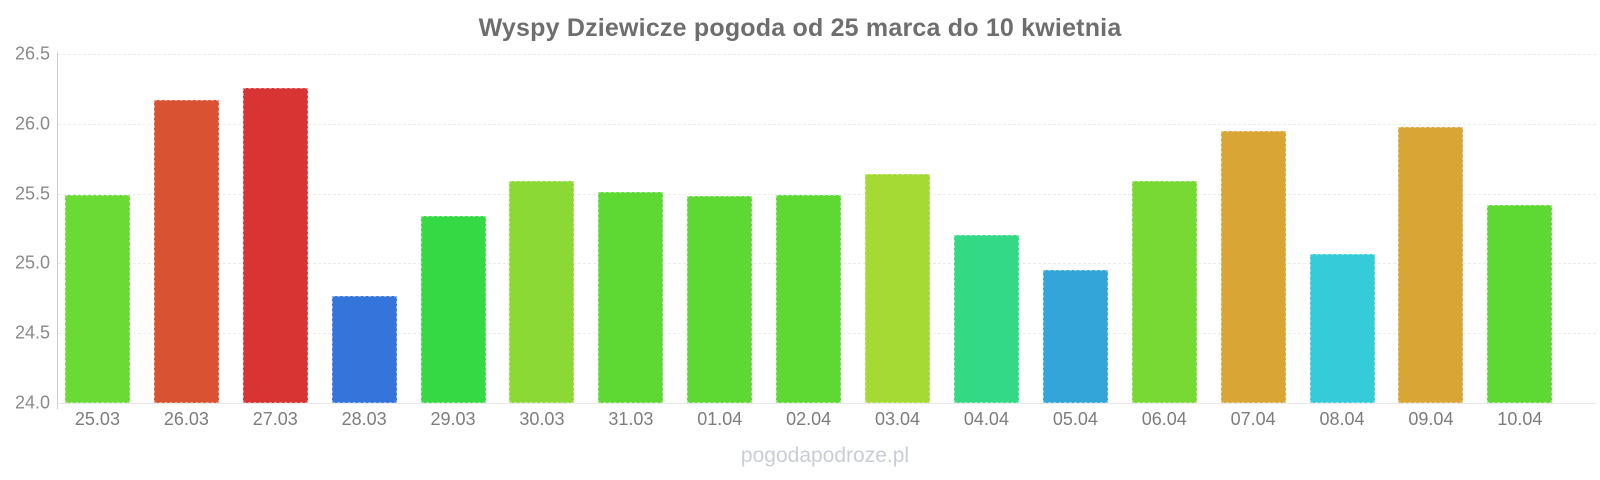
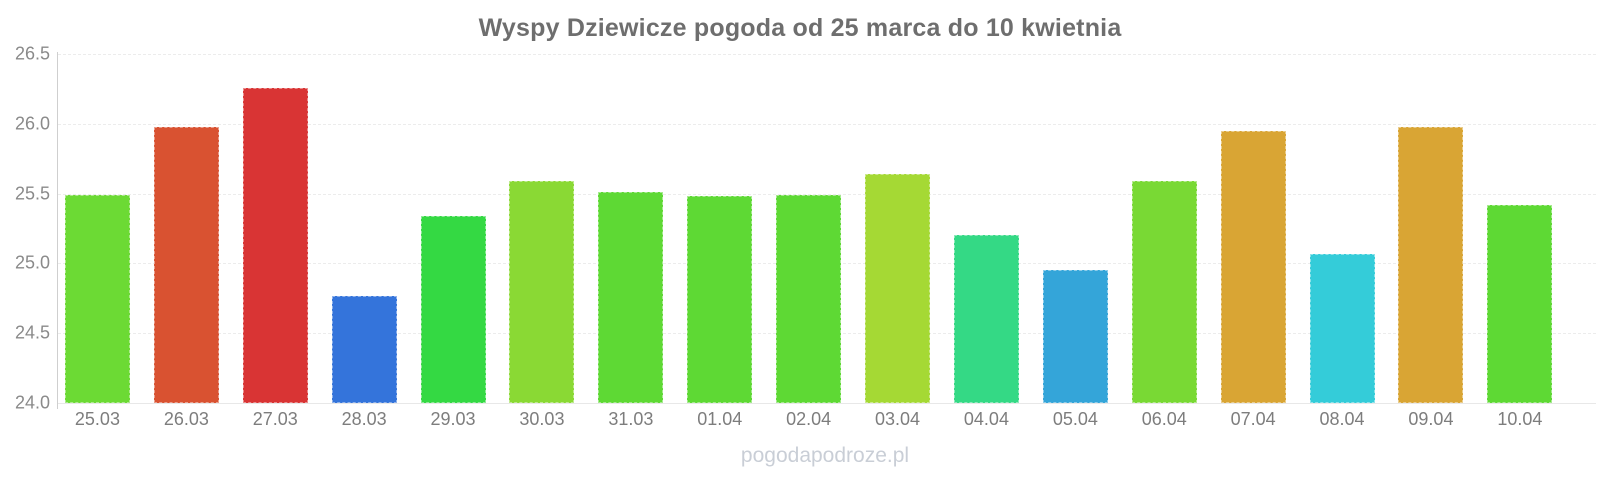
26.03: 26.17 -> 25.98
